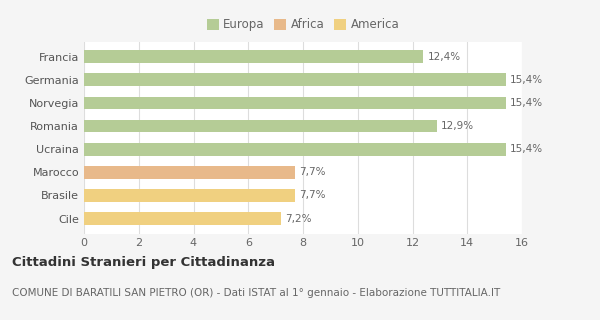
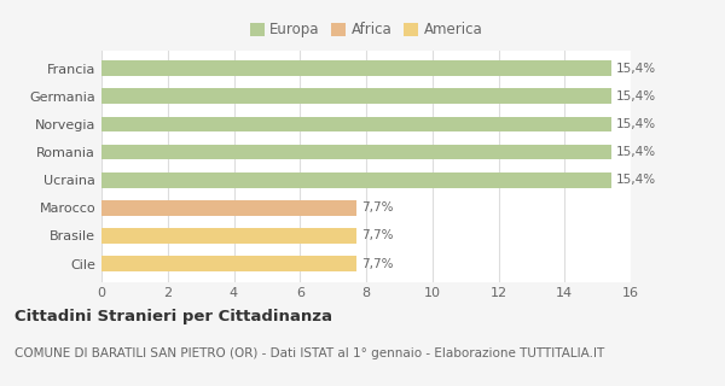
Francia: 12,4% -> 15,4%
Romania: 12,9% -> 15,4%
Cile: 7,2% -> 7,7%
